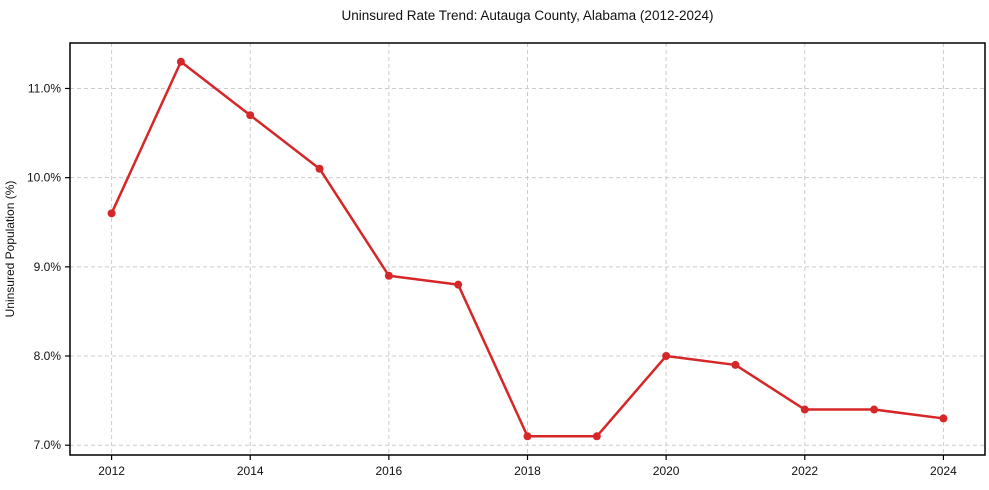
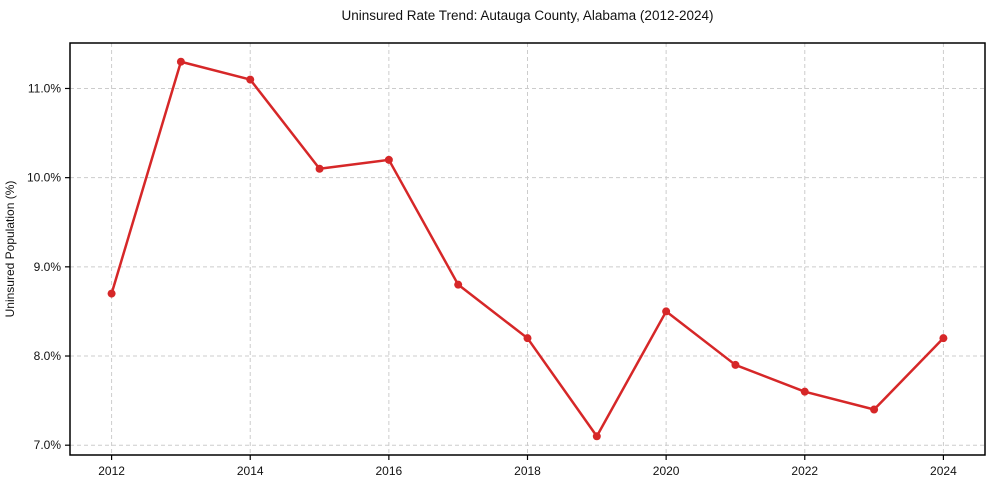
2012: 9.6% -> 8.7%
2014: 10.7% -> 11.1%
2016: 8.9% -> 10.2%
2018: 7.1% -> 8.2%
2020: 8.0% -> 8.5%
2022: 7.4% -> 7.6%
2024: 7.3% -> 8.2%
